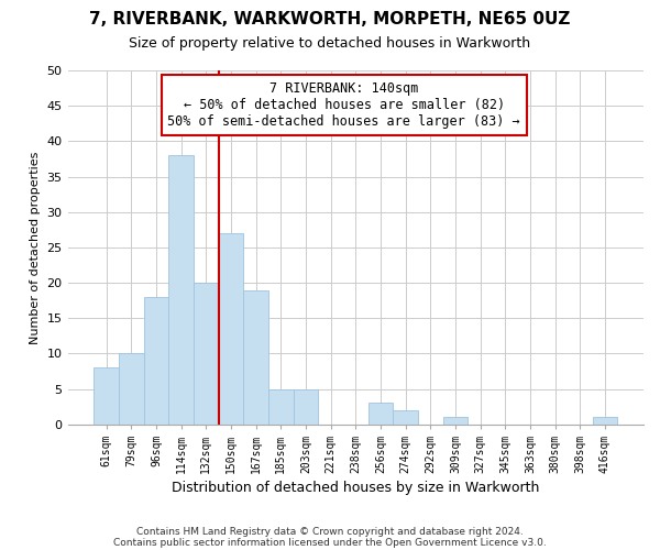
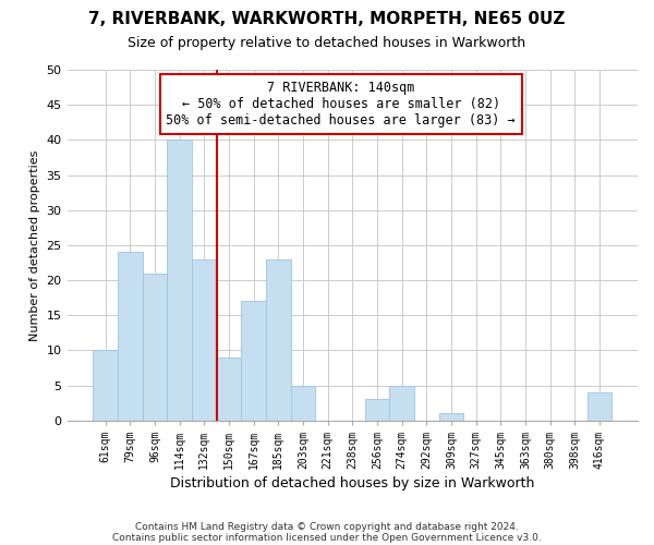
61sqm: 8 -> 10
79sqm: 10 -> 24
96sqm: 18 -> 21
114sqm: 38 -> 40
132sqm: 20 -> 23
150sqm: 27 -> 9
167sqm: 19 -> 17
185sqm: 5 -> 23
274sqm: 2 -> 5
416sqm: 1 -> 4
